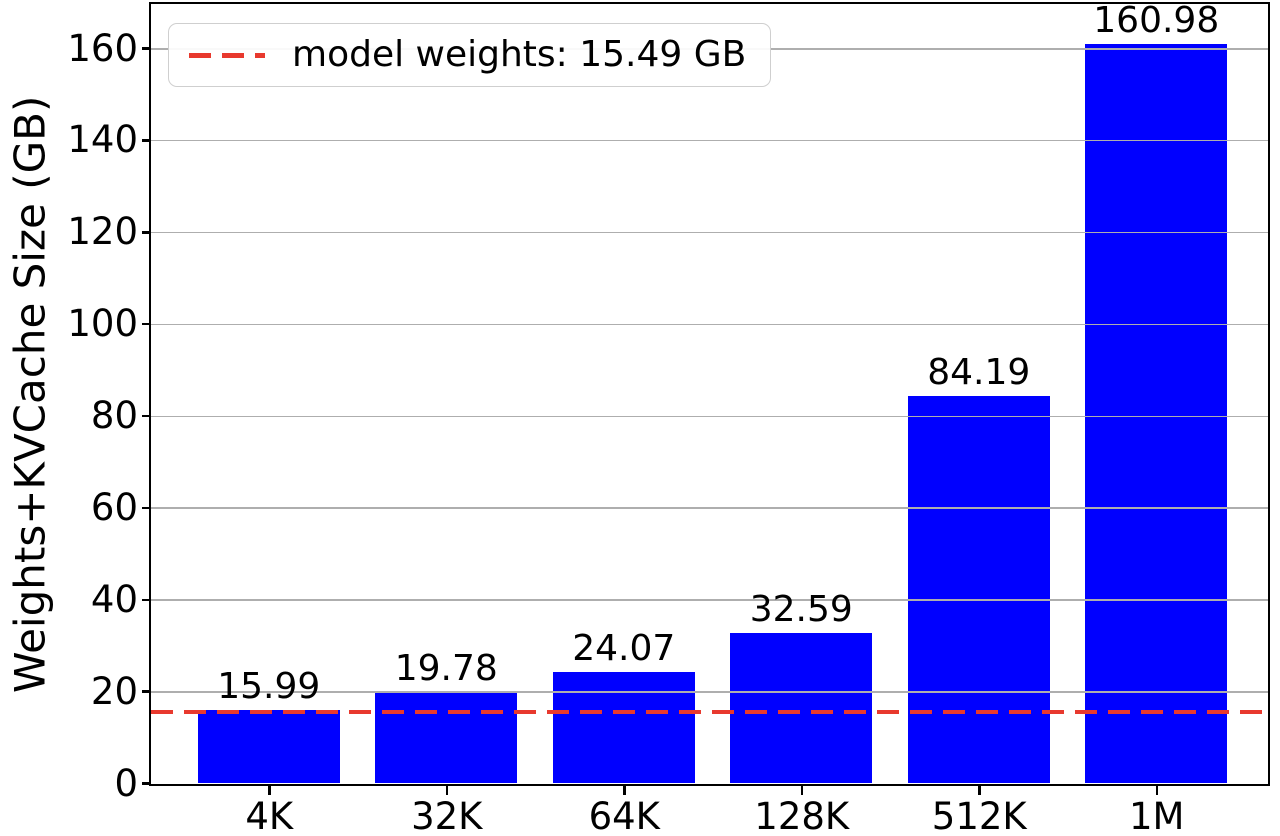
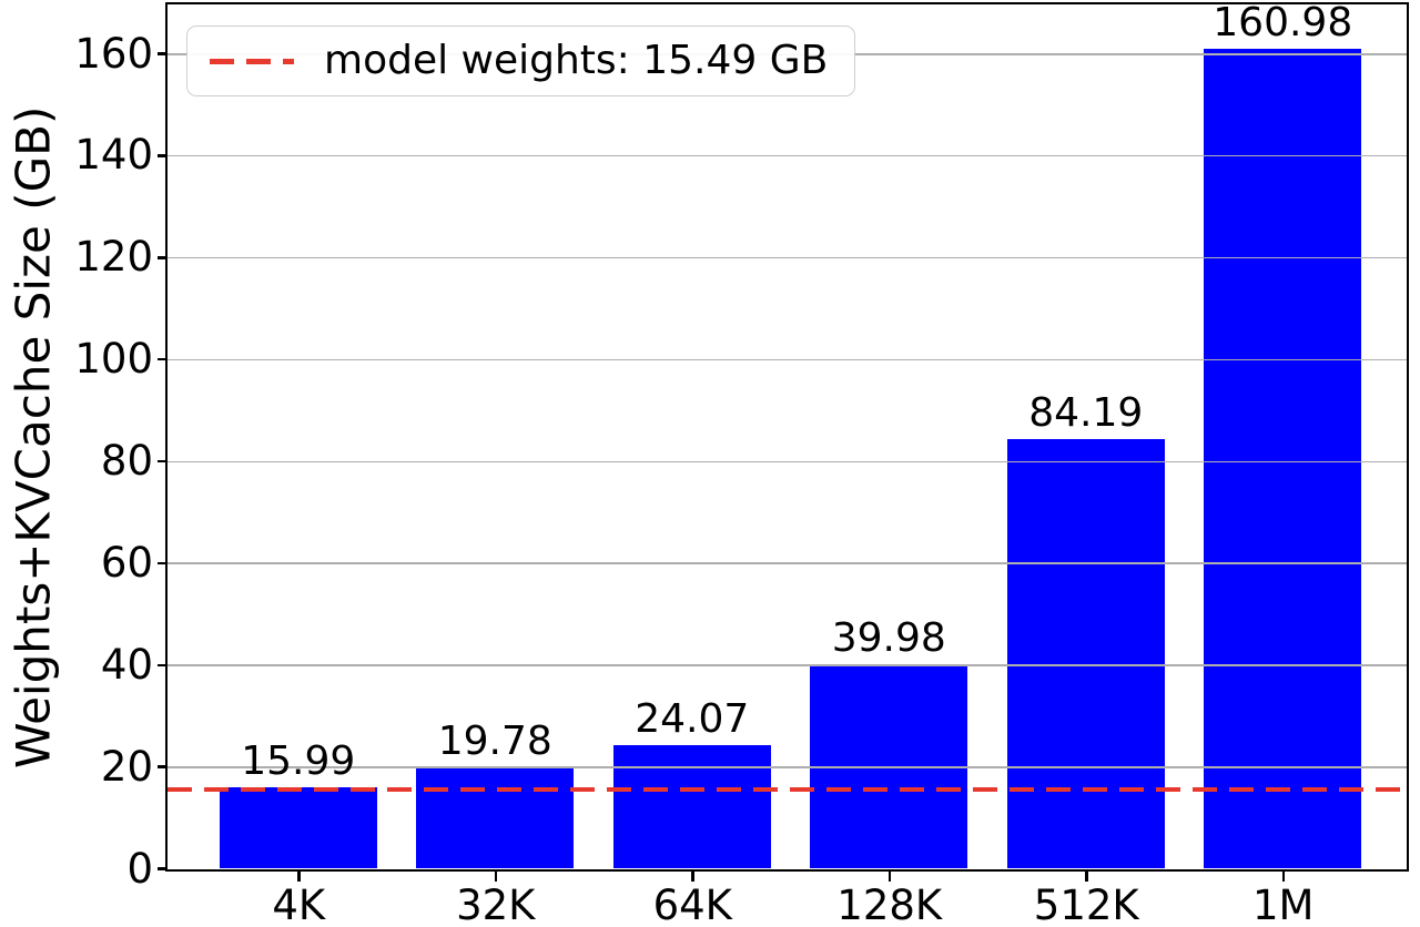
128K: 32.59 -> 39.98
